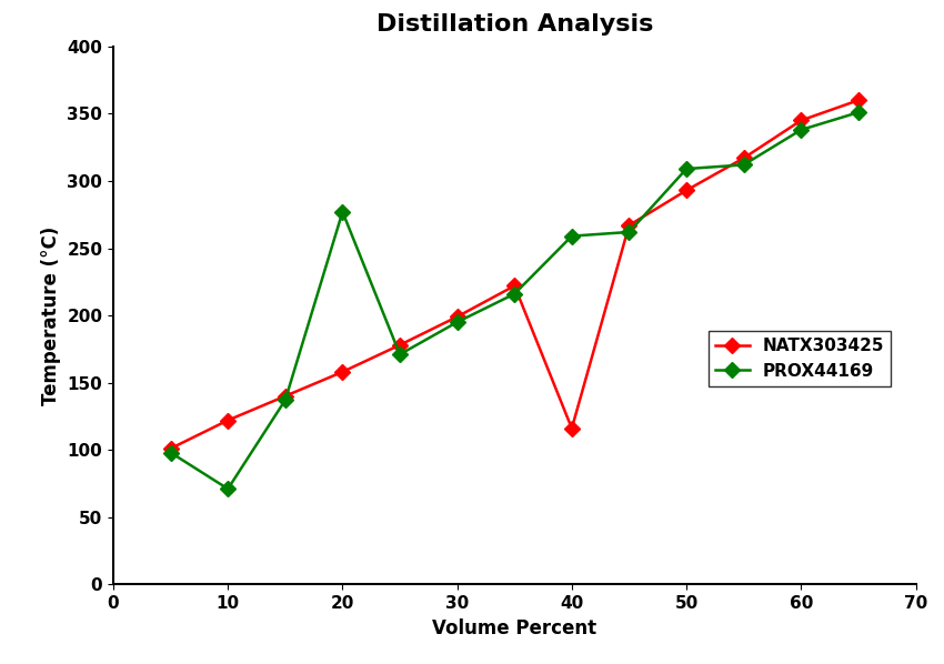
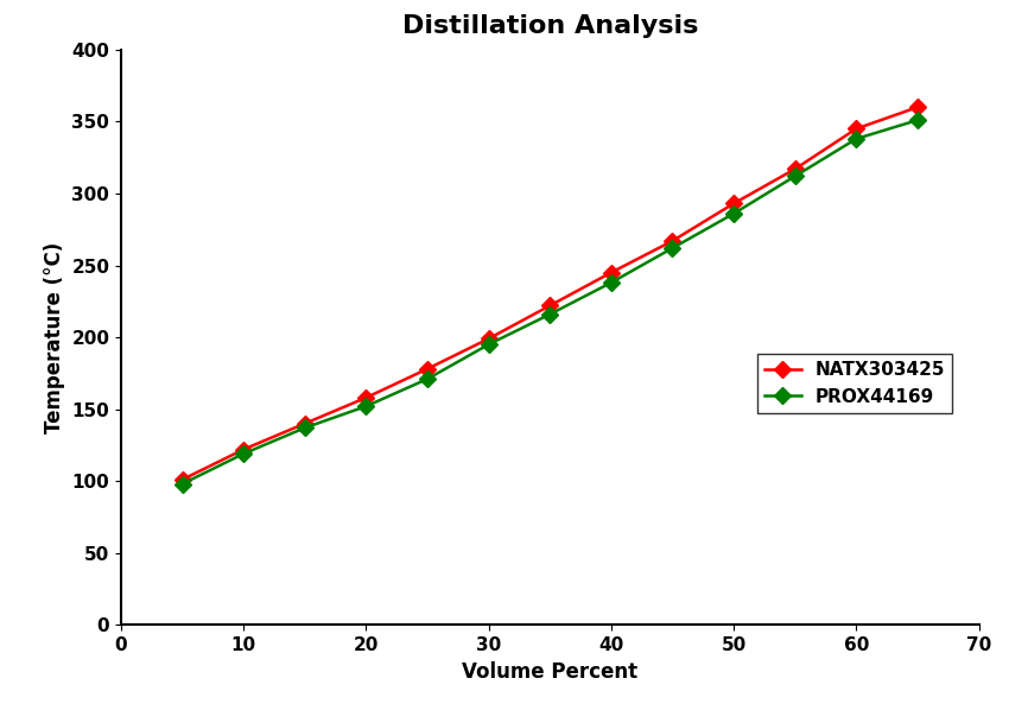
PROX44169/10: 71 -> 119
PROX44169/20: 277 -> 152
NATX303425/40: 116 -> 245
PROX44169/40: 259 -> 238
PROX44169/50: 309 -> 286
